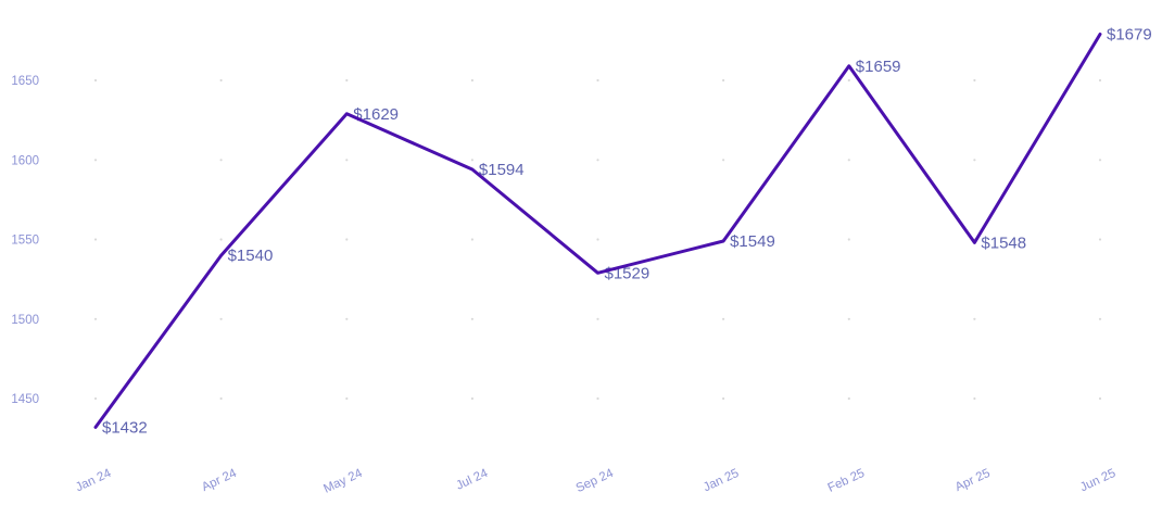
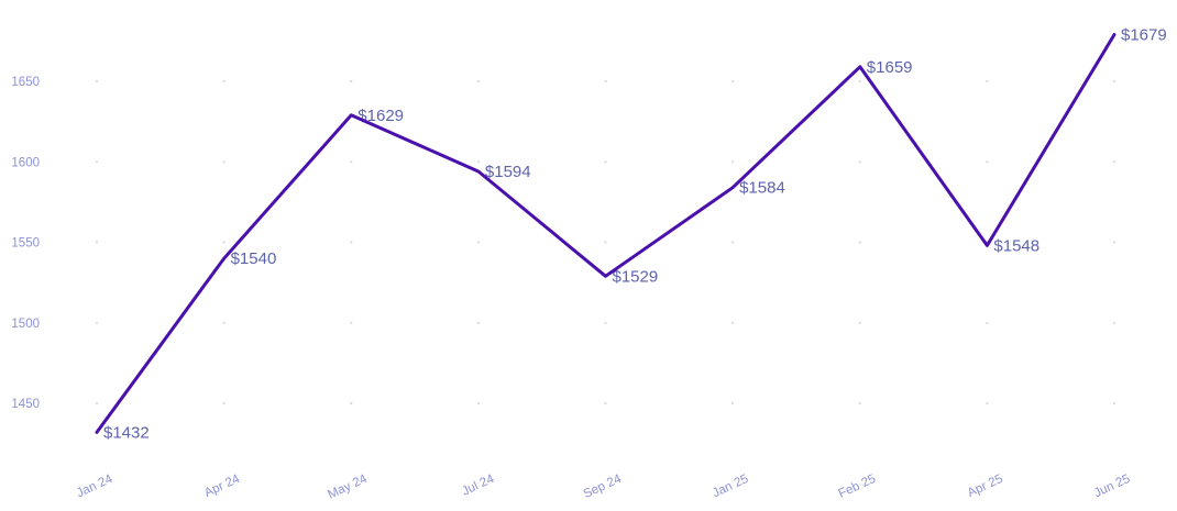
Jan 25: $1549 -> $1584
